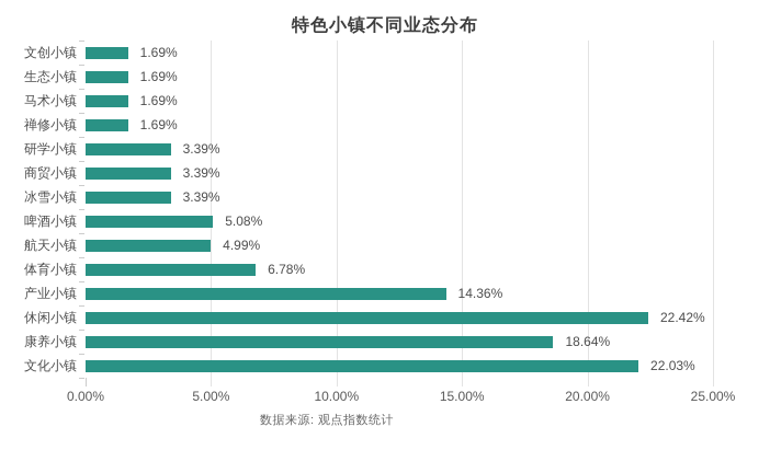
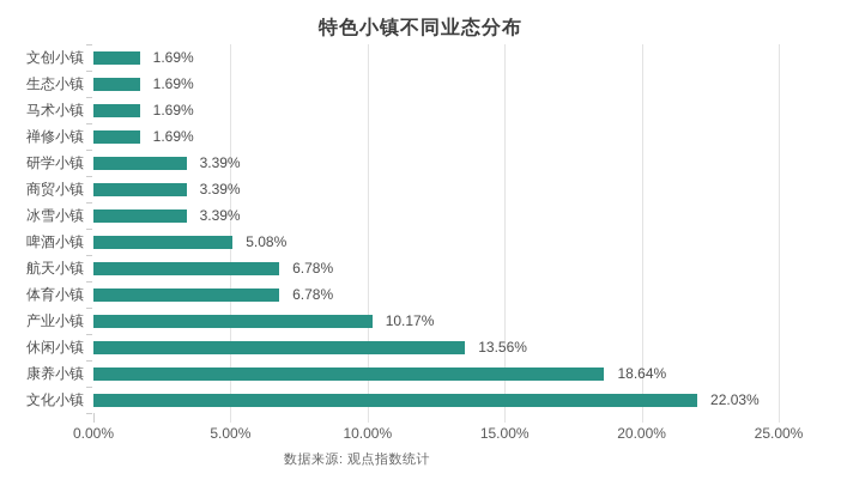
航天小镇: 4.99% -> 6.78%
产业小镇: 14.36% -> 10.17%
休闲小镇: 22.42% -> 13.56%
